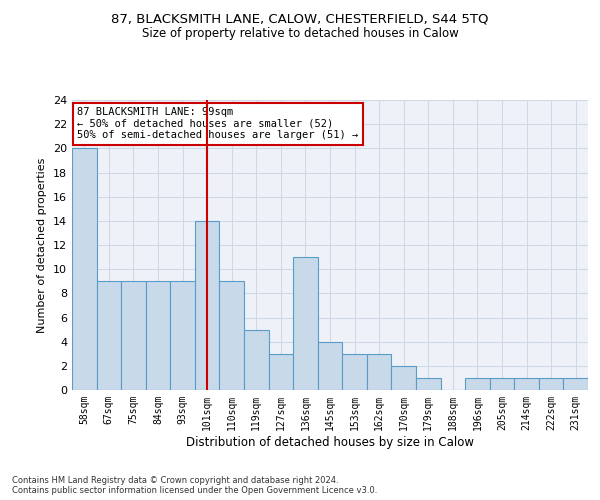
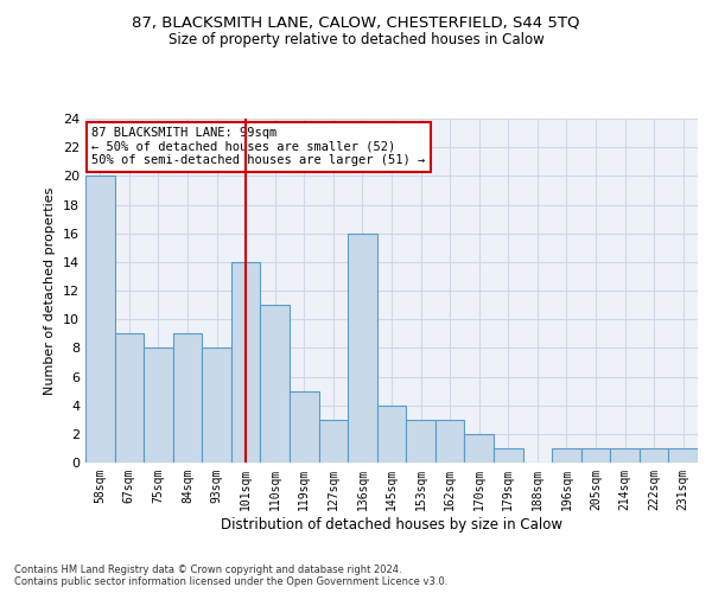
75sqm: 9 -> 8
93sqm: 9 -> 8
110sqm: 9 -> 11
136sqm: 11 -> 16
